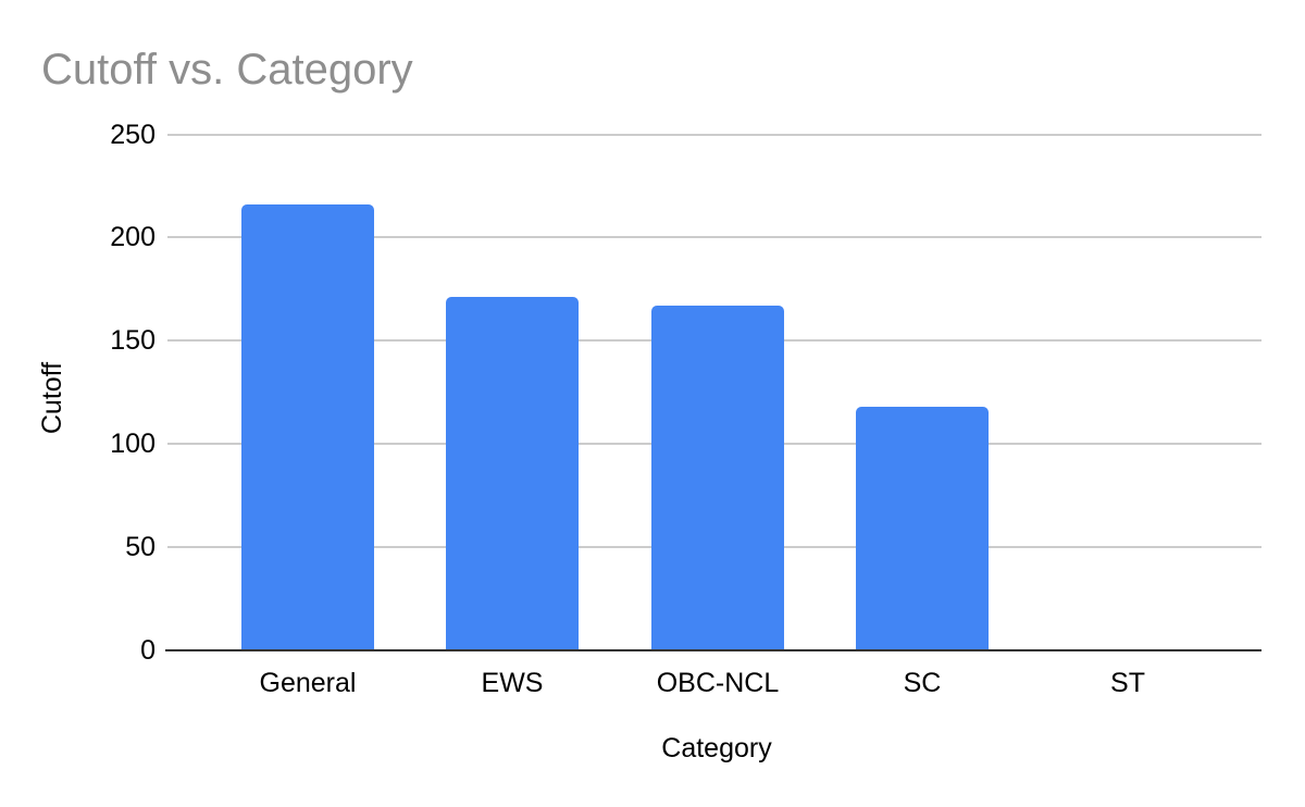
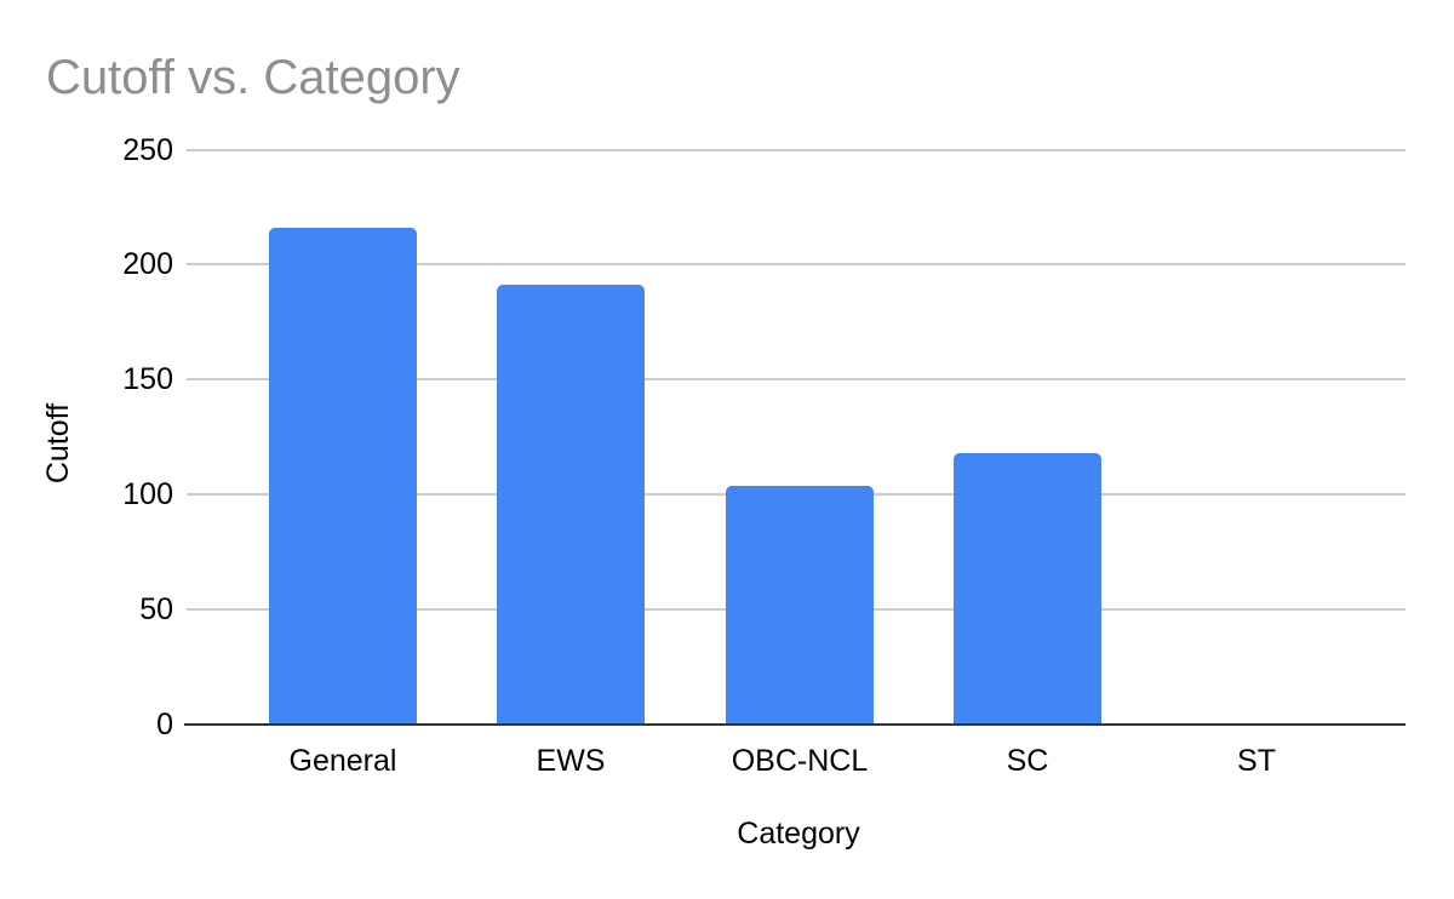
EWS: 171 -> 191
OBC-NCL: 167 -> 104
